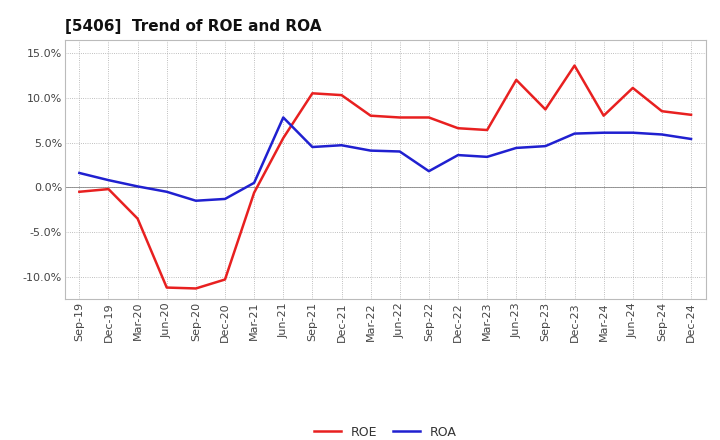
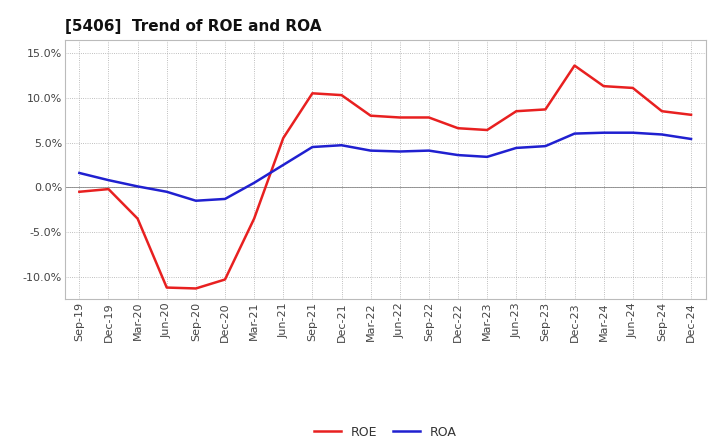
ROE/Mar-21: -0.6% -> -3.5%
ROA/Jun-21: 7.8% -> 2.5%
ROA/Sep-22: 1.8% -> 4.1%
ROE/Jun-23: 12.0% -> 8.5%
ROE/Mar-24: 8.0% -> 11.3%
